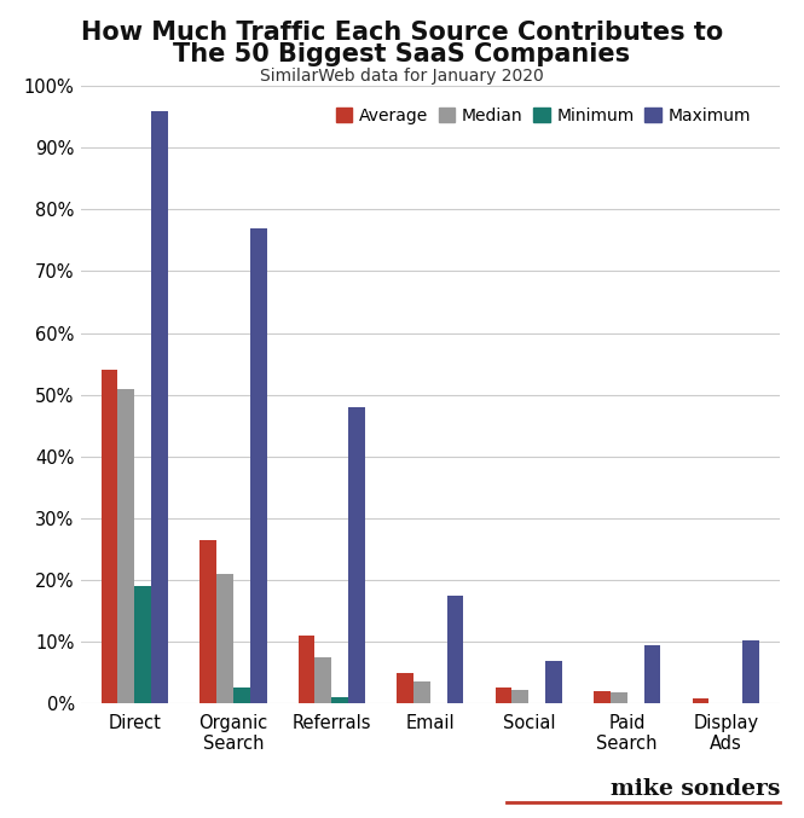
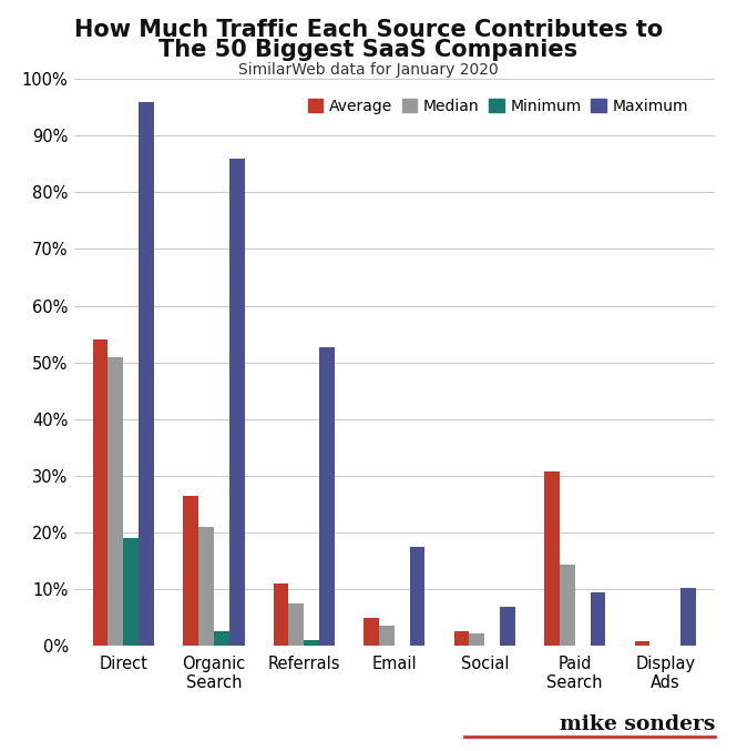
Maximum/Organic Search: 77.0% -> 86.0%
Maximum/Referrals: 48.0% -> 52.6%
Average/Paid Search: 2.0% -> 30.8%
Median/Paid Search: 1.8% -> 14.4%
